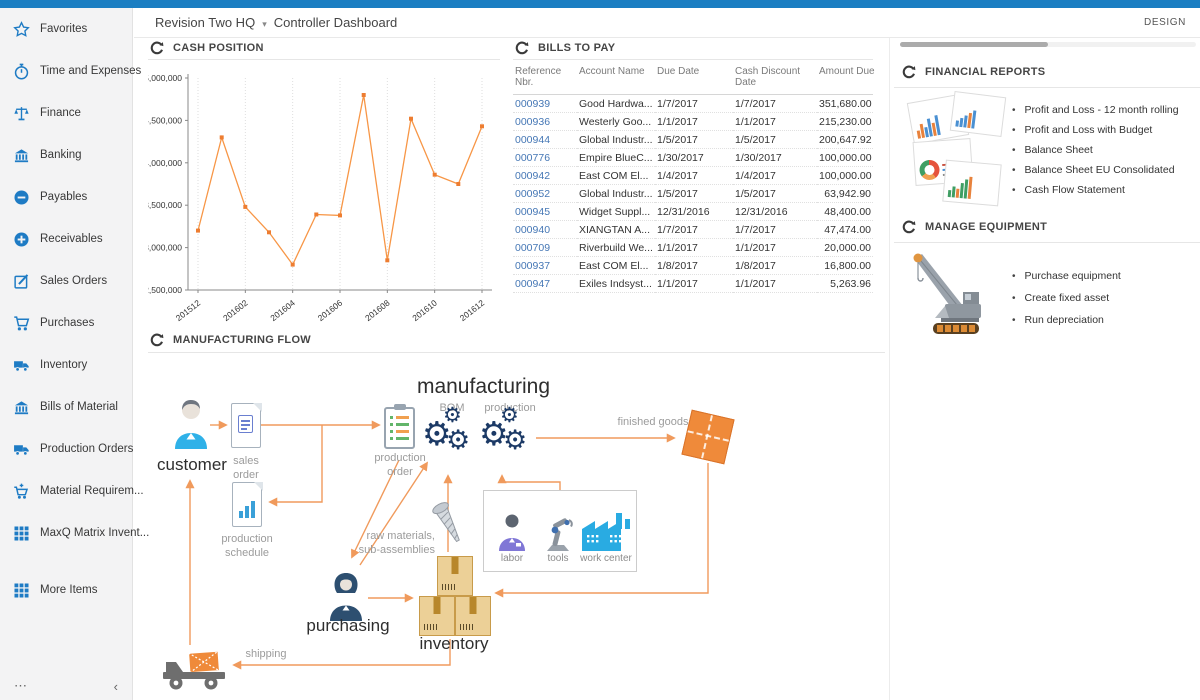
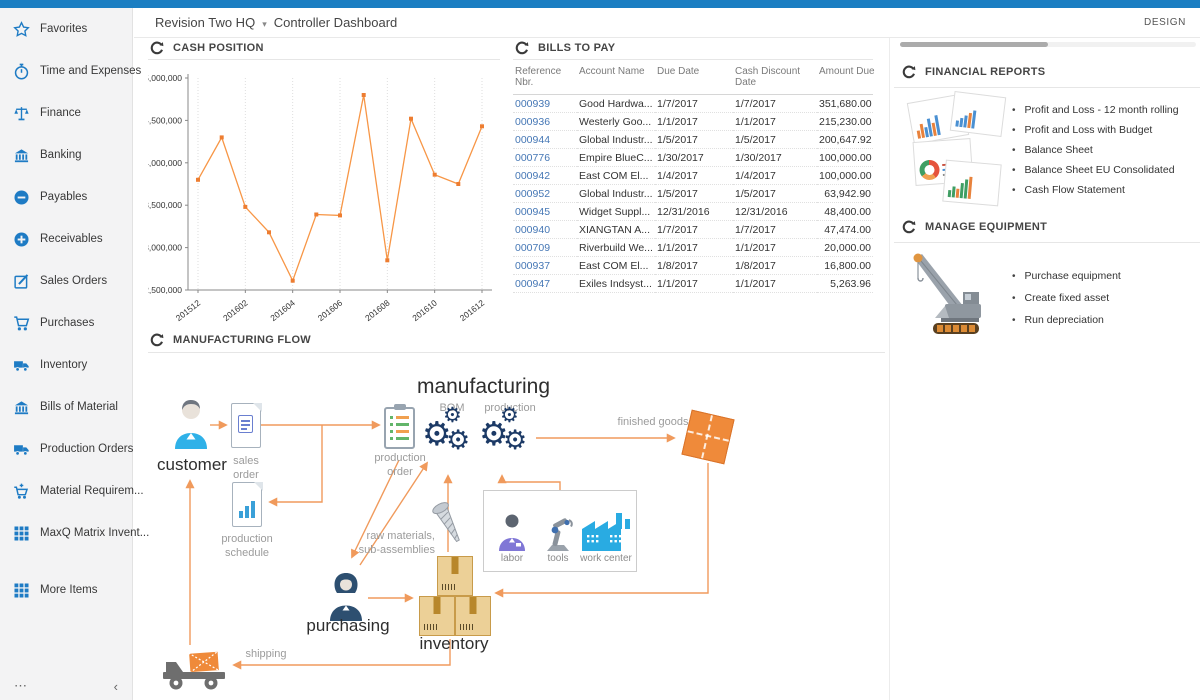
201512: 63200000 -> 63800000
201604: 62800000 -> 62600000
